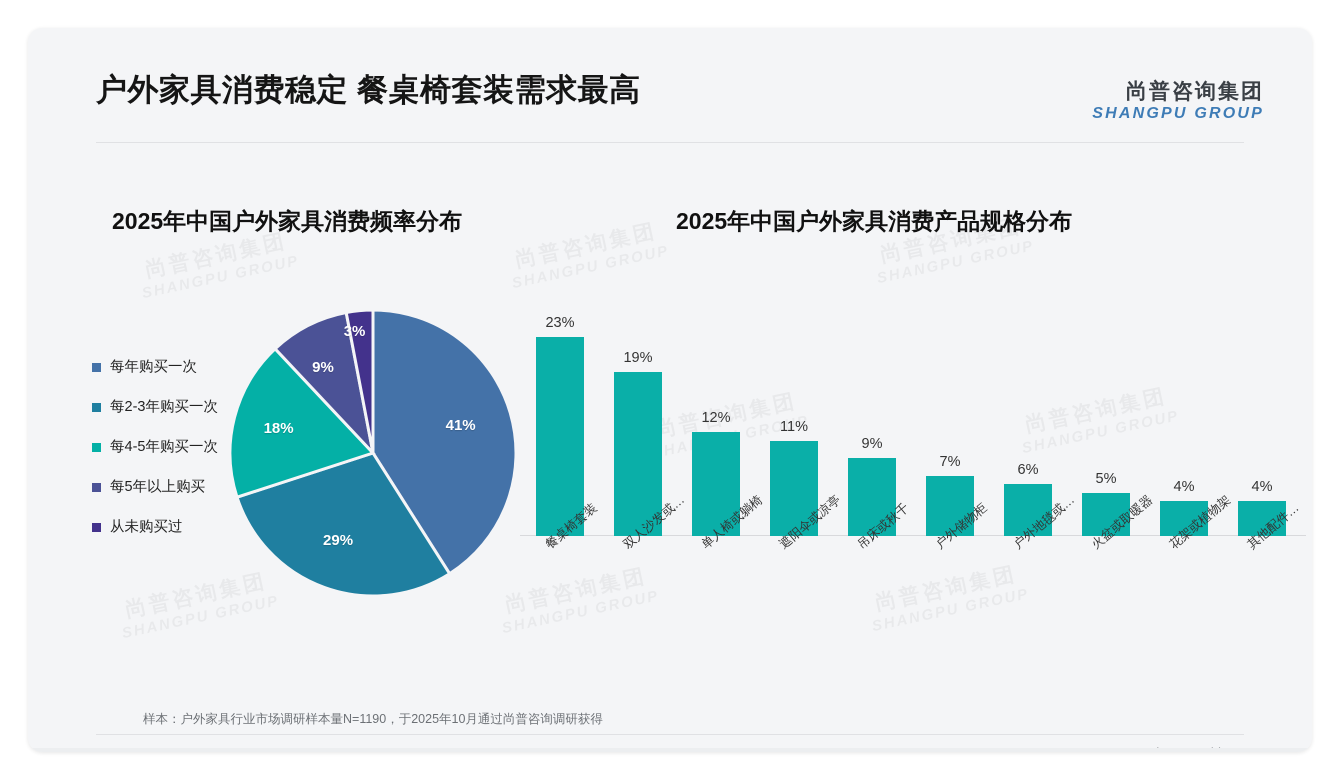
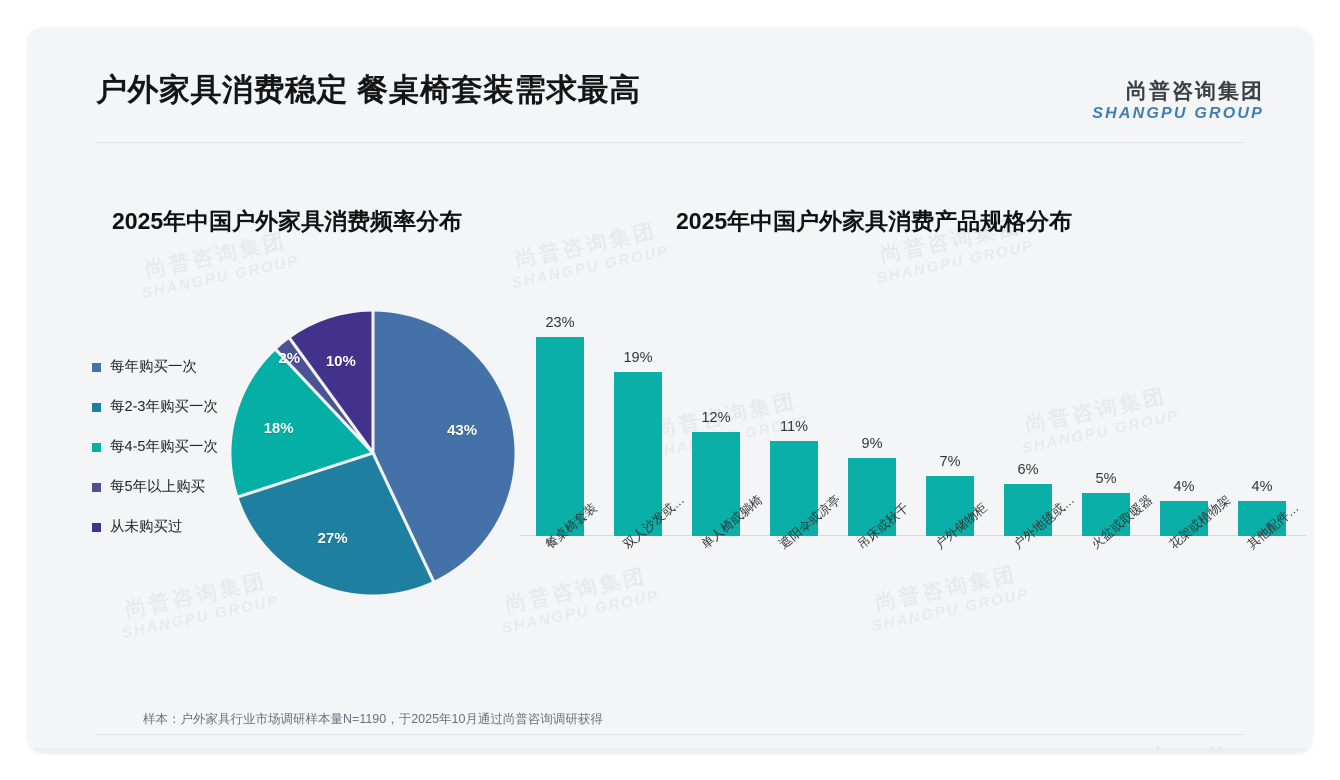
2025年中国户外家具消费频率分布/每年购买一次: 41% -> 43%
2025年中国户外家具消费频率分布/每2-3年购买一次: 29% -> 27%
2025年中国户外家具消费频率分布/每5年以上购买: 9% -> 2%
2025年中国户外家具消费频率分布/从未购买过: 3% -> 10%
